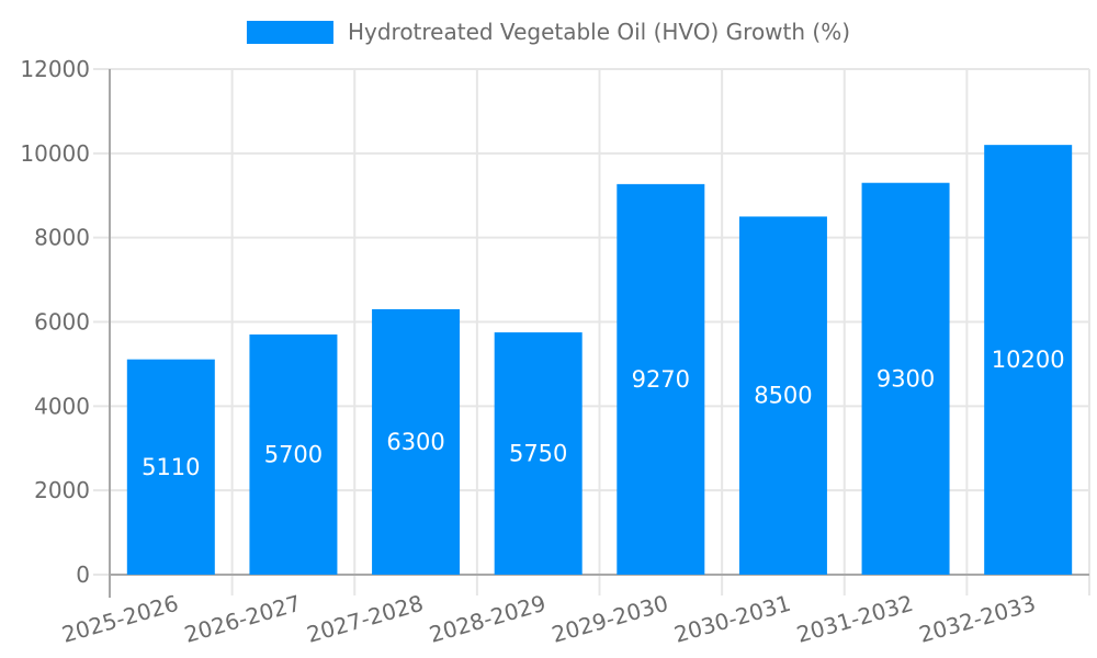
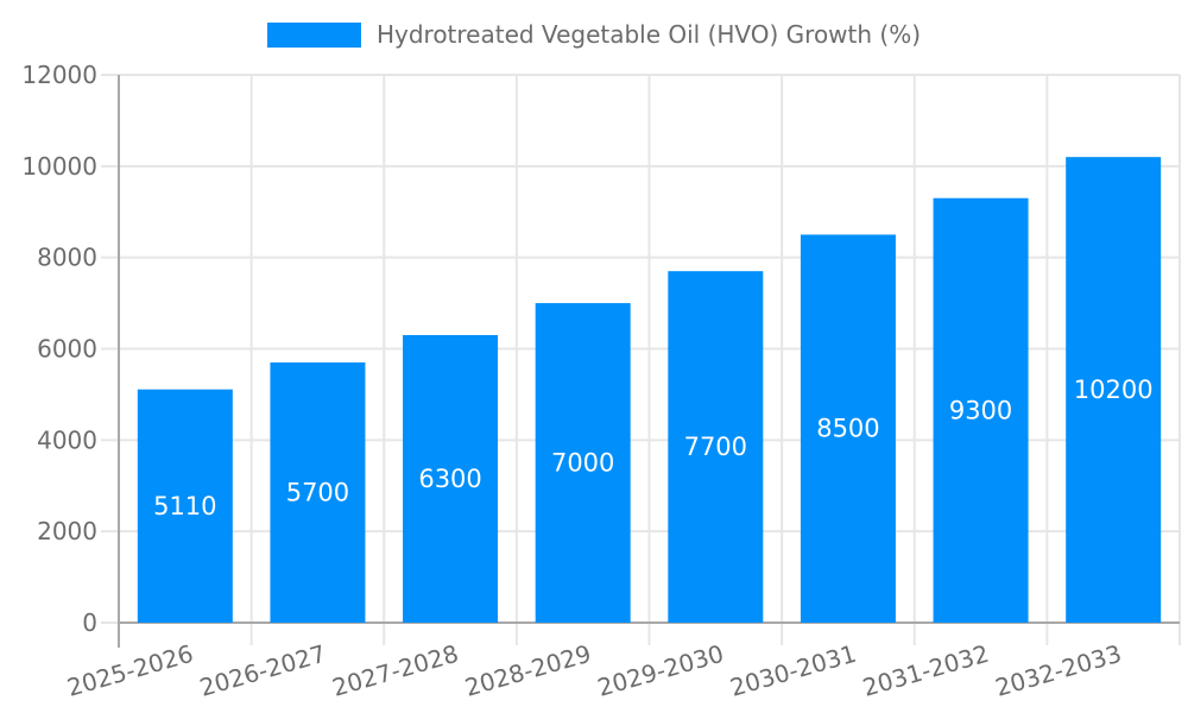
2028-2029: 5750 -> 7000
2029-2030: 9270 -> 7700
